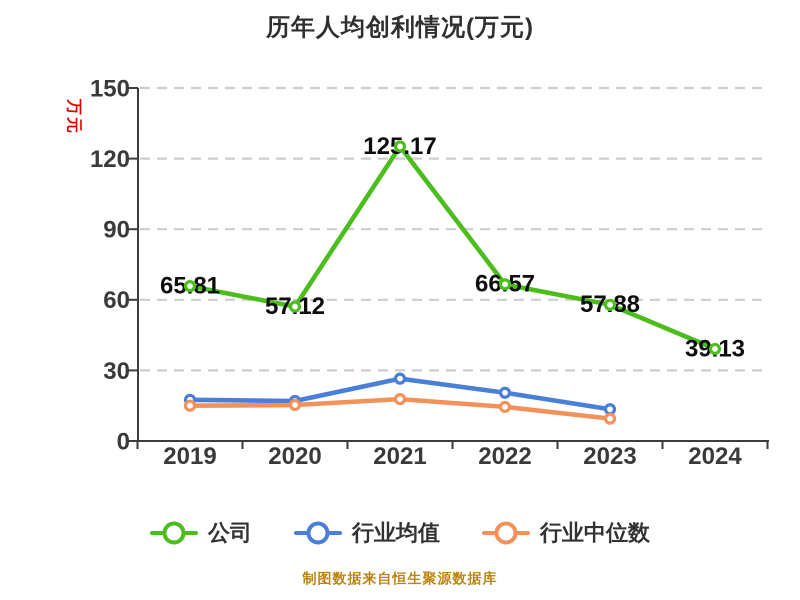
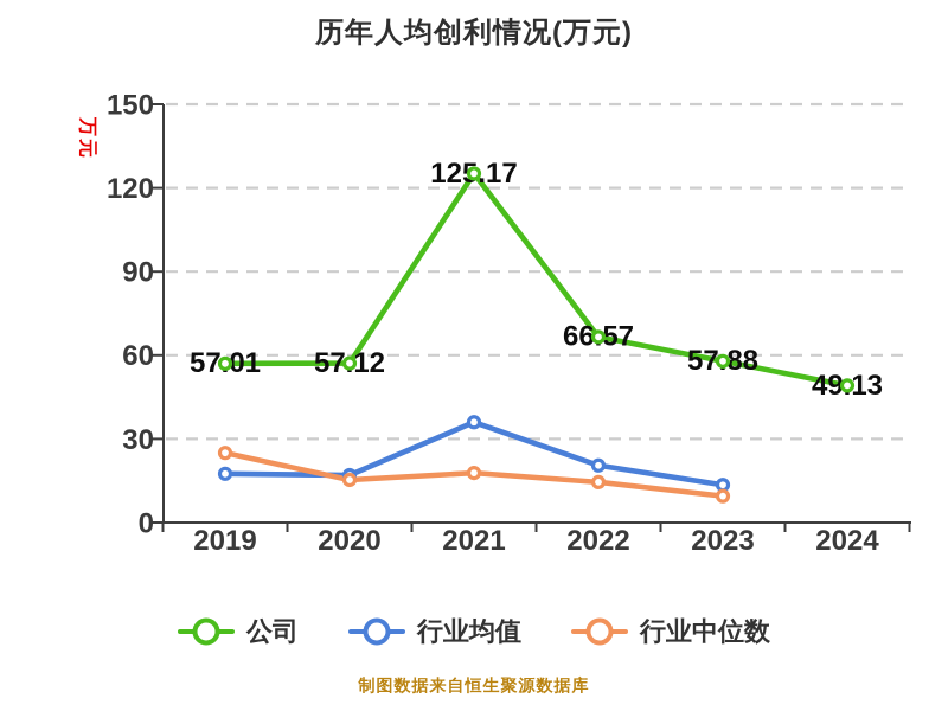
公司/2019: 65.81 -> 57.01
行业中位数/2019: 15 -> 25
行业均值/2021: 26 -> 36
公司/2024: 39.13 -> 49.13
